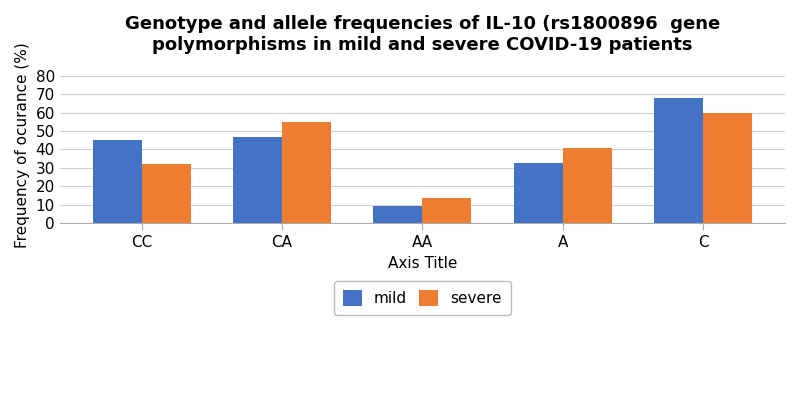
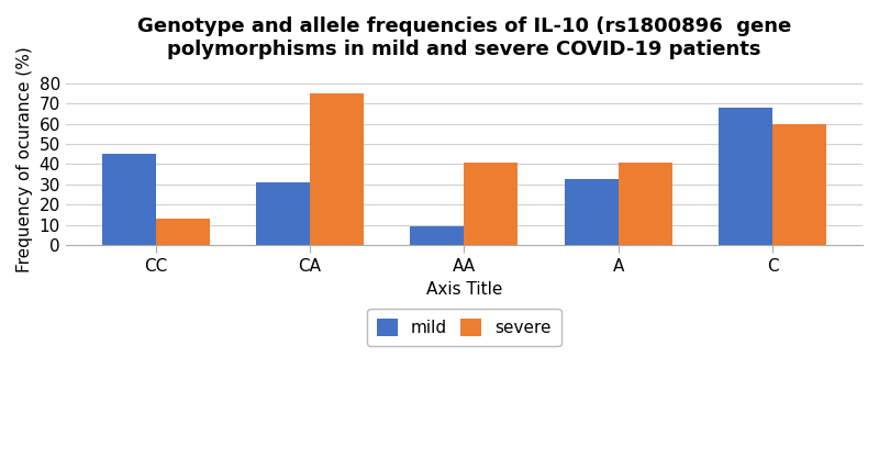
severe/CC: 32 -> 13
mild/CA: 46 -> 31
severe/CA: 55 -> 75
severe/AA: 14 -> 41
